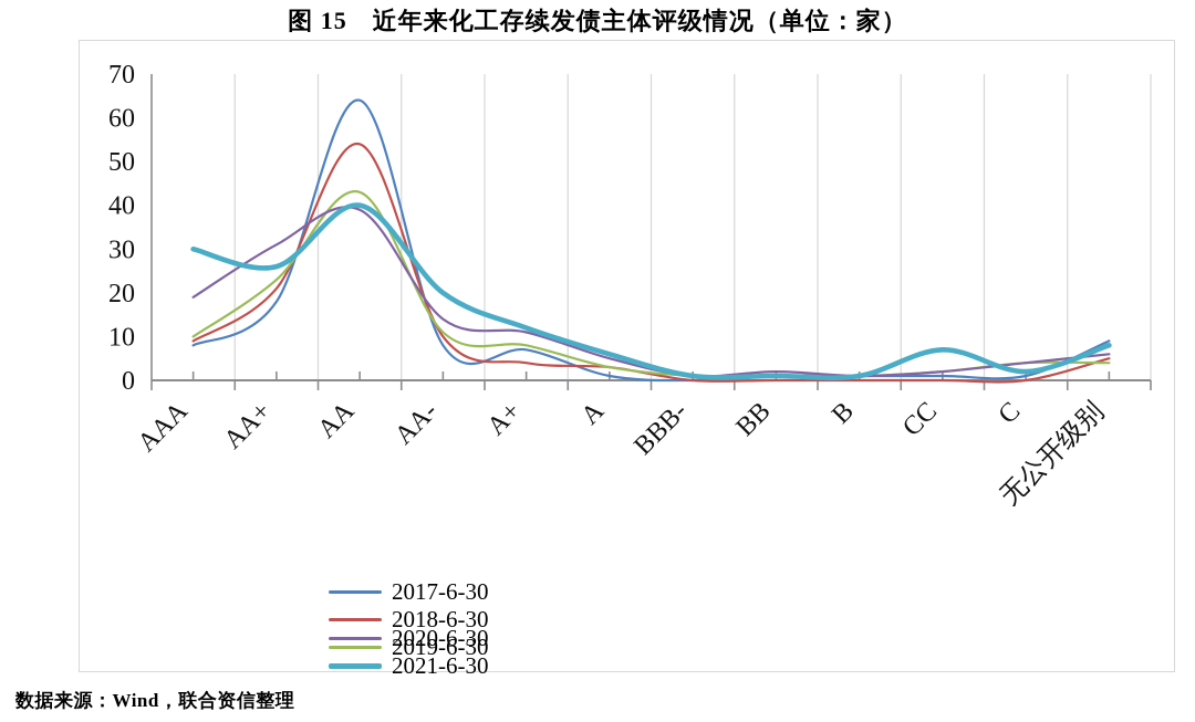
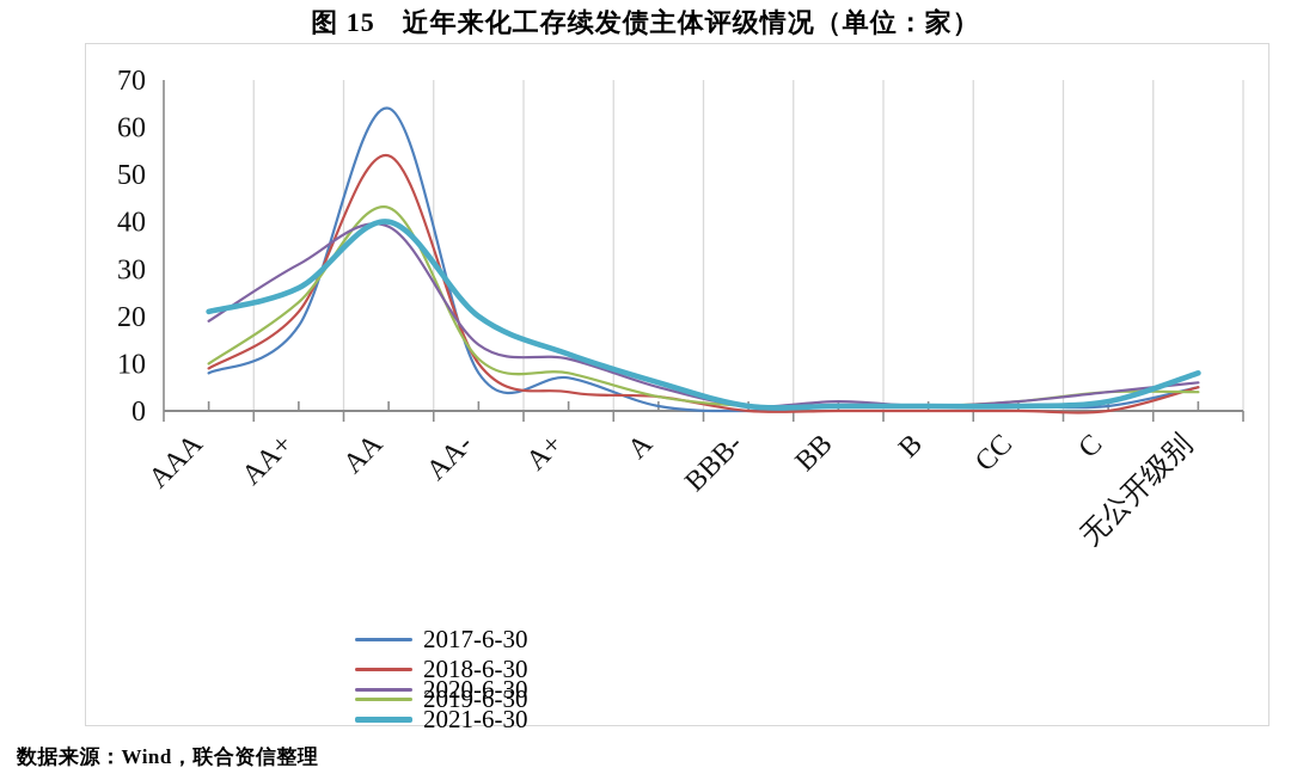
2021-6-30/AAA: 30 -> 21
2021-6-30/CC: 7 -> 1
2017-6-30/无公开级别: 9 -> 5
